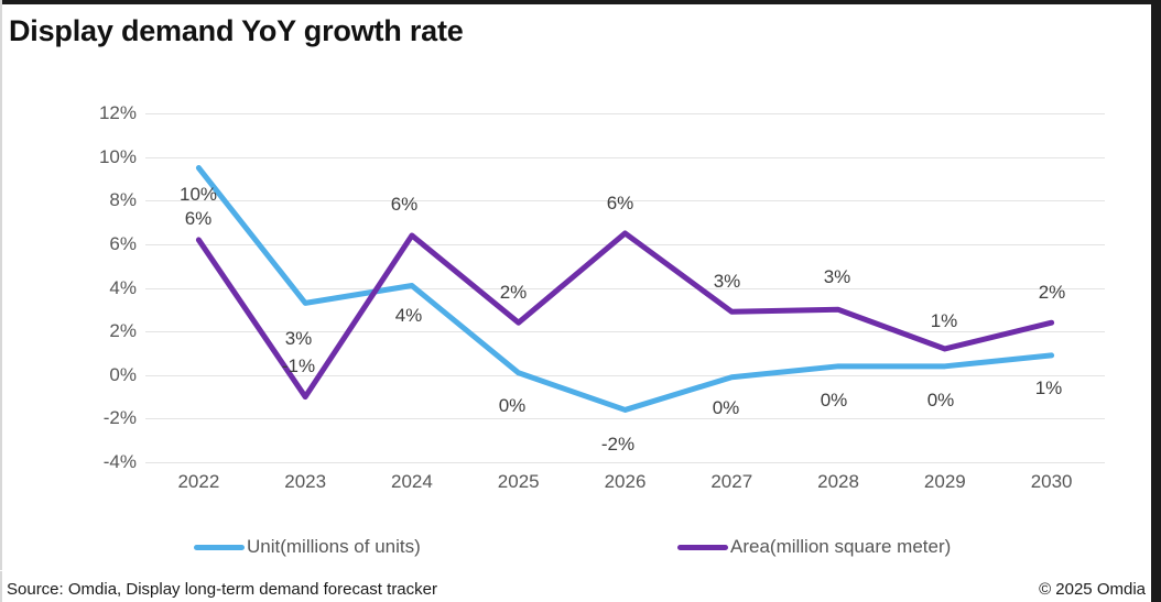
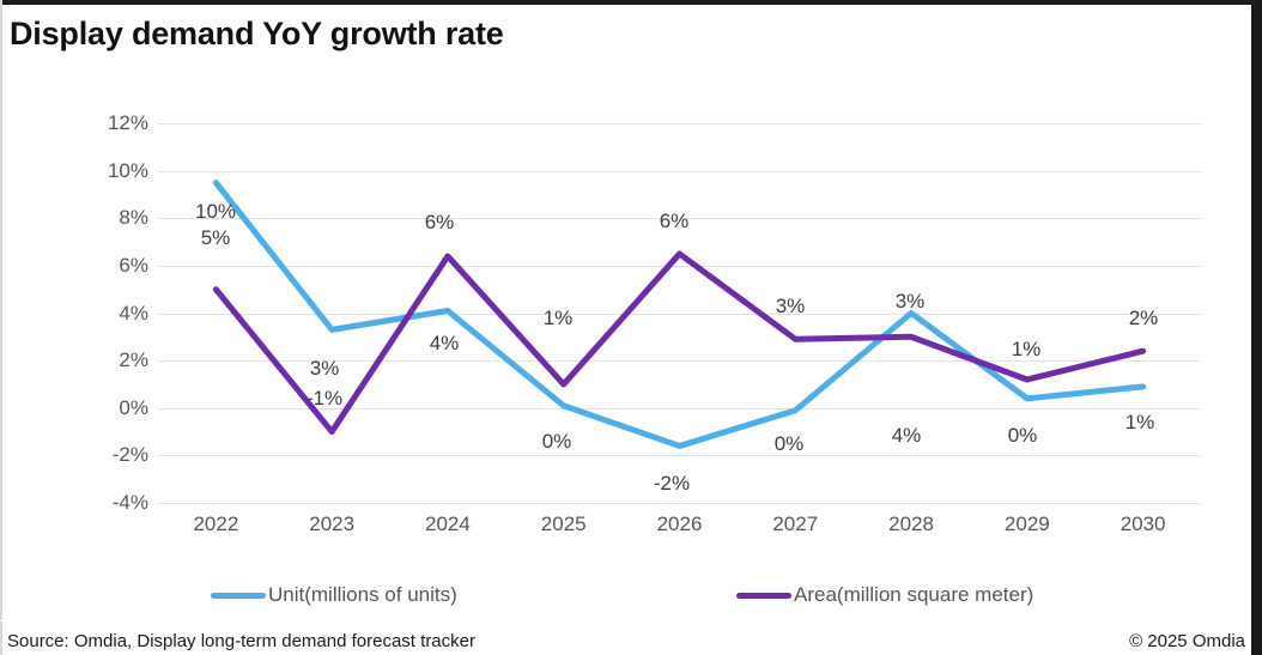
Area(million square meter)/2022: 6% -> 5%
Area(million square meter)/2025: 2% -> 1%
Unit(millions of units)/2028: 0% -> 4%
